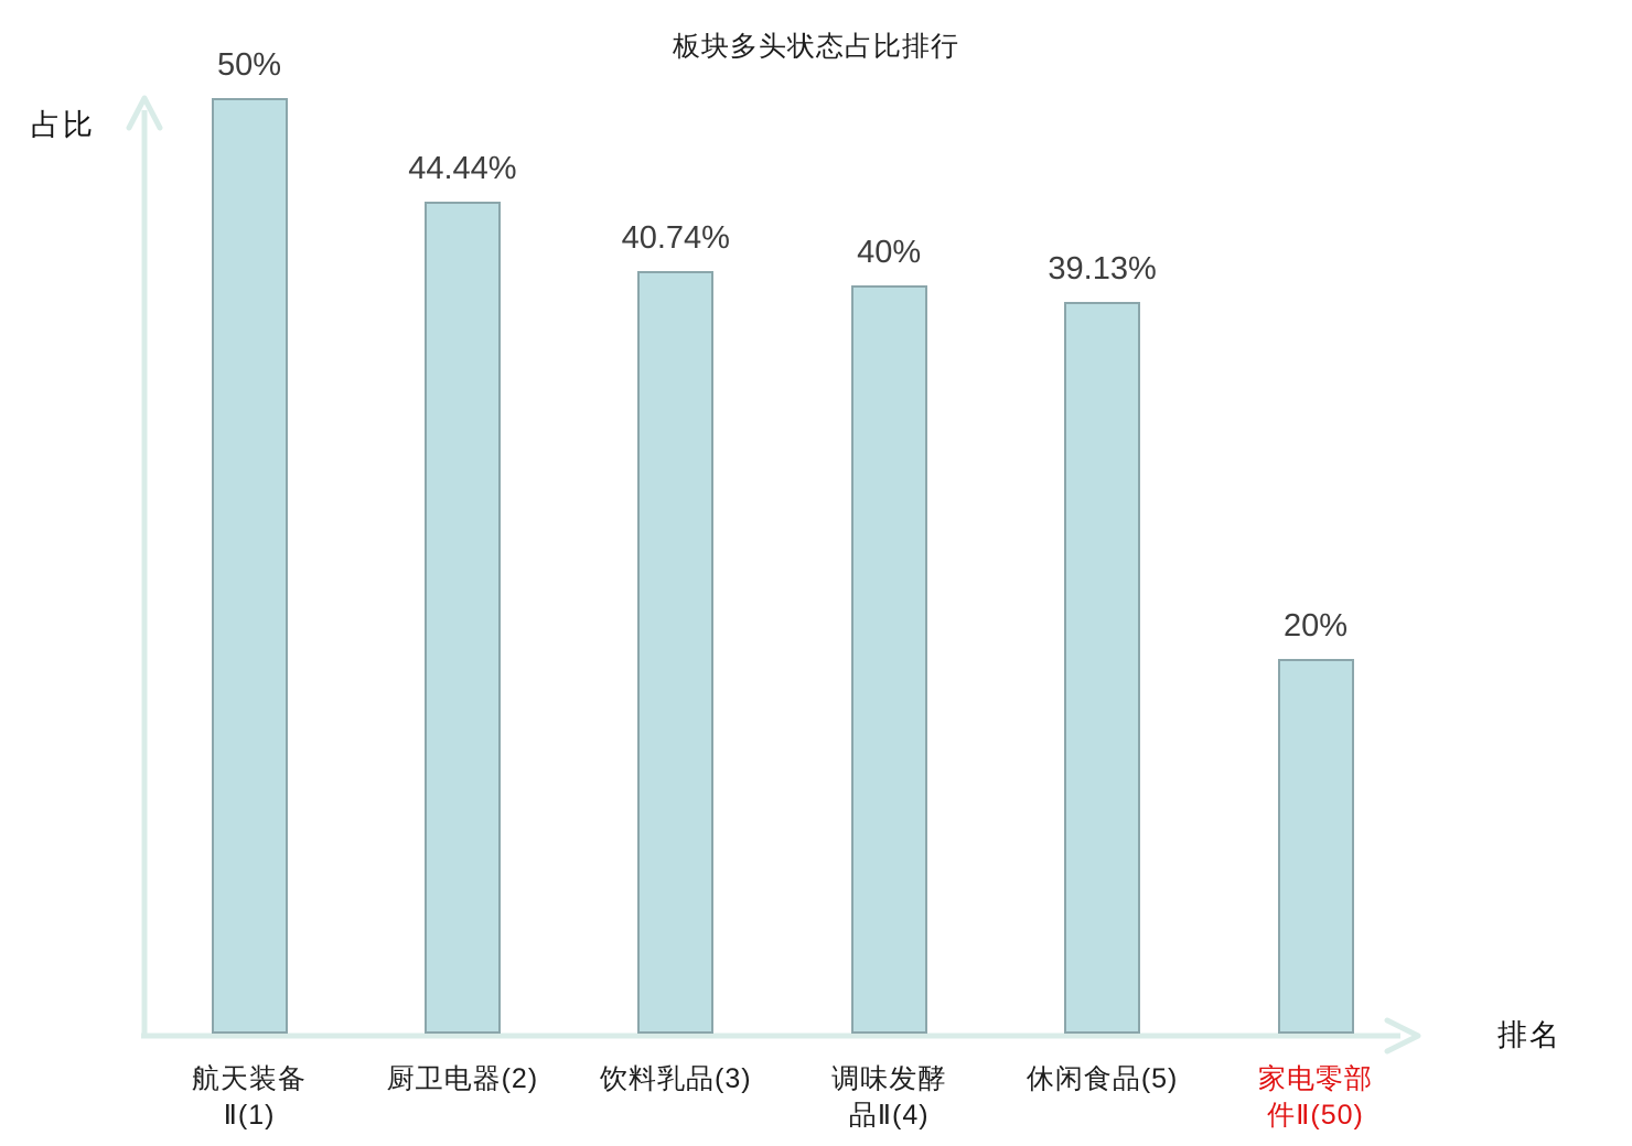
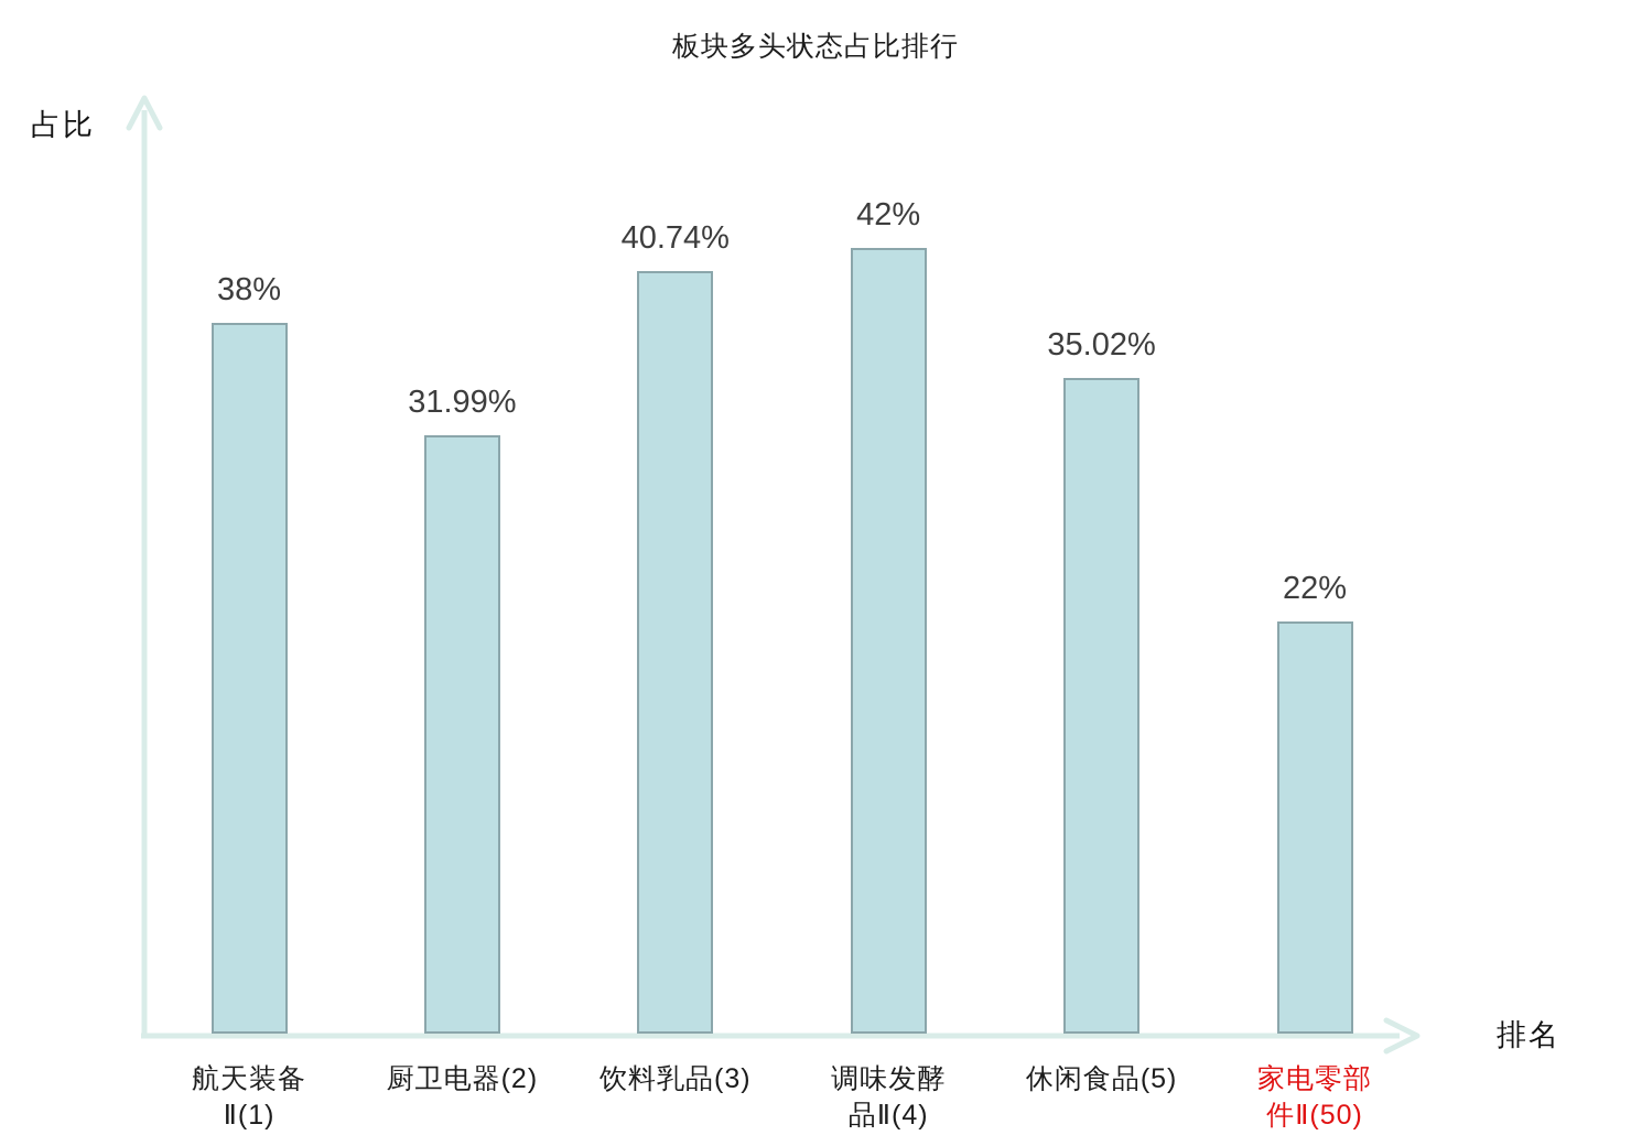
航天装备 Ⅱ(1): 50% -> 38%
厨卫电器(2): 44.44% -> 31.99%
调味发酵 品Ⅱ(4): 40% -> 42%
休闲食品(5): 39.13% -> 35.02%
家电零部 件Ⅱ(50): 20% -> 22%
